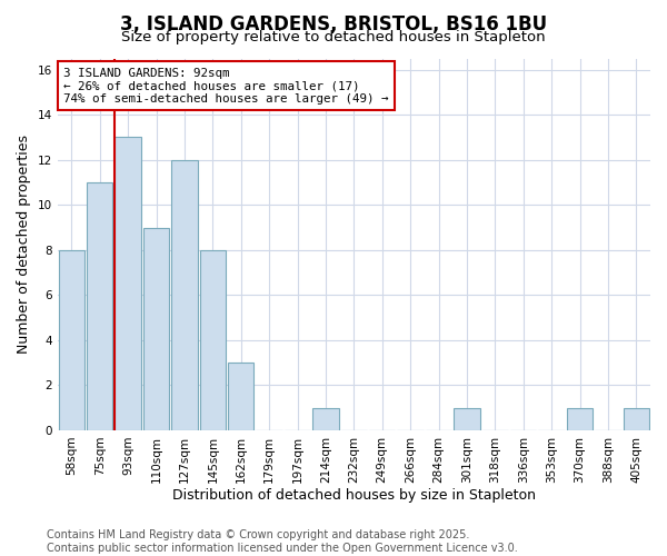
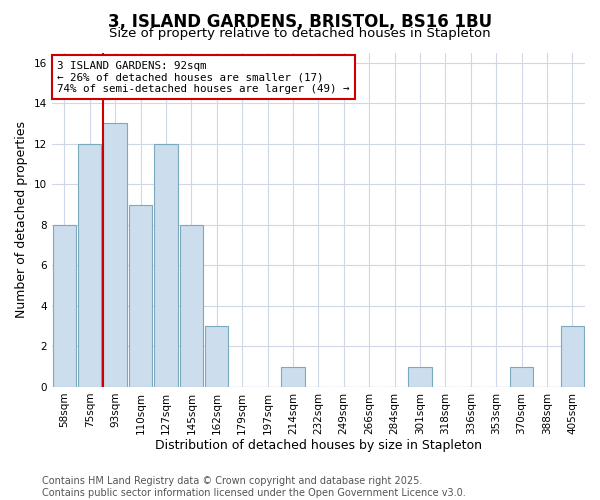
75sqm: 11 -> 12
405sqm: 1 -> 3
